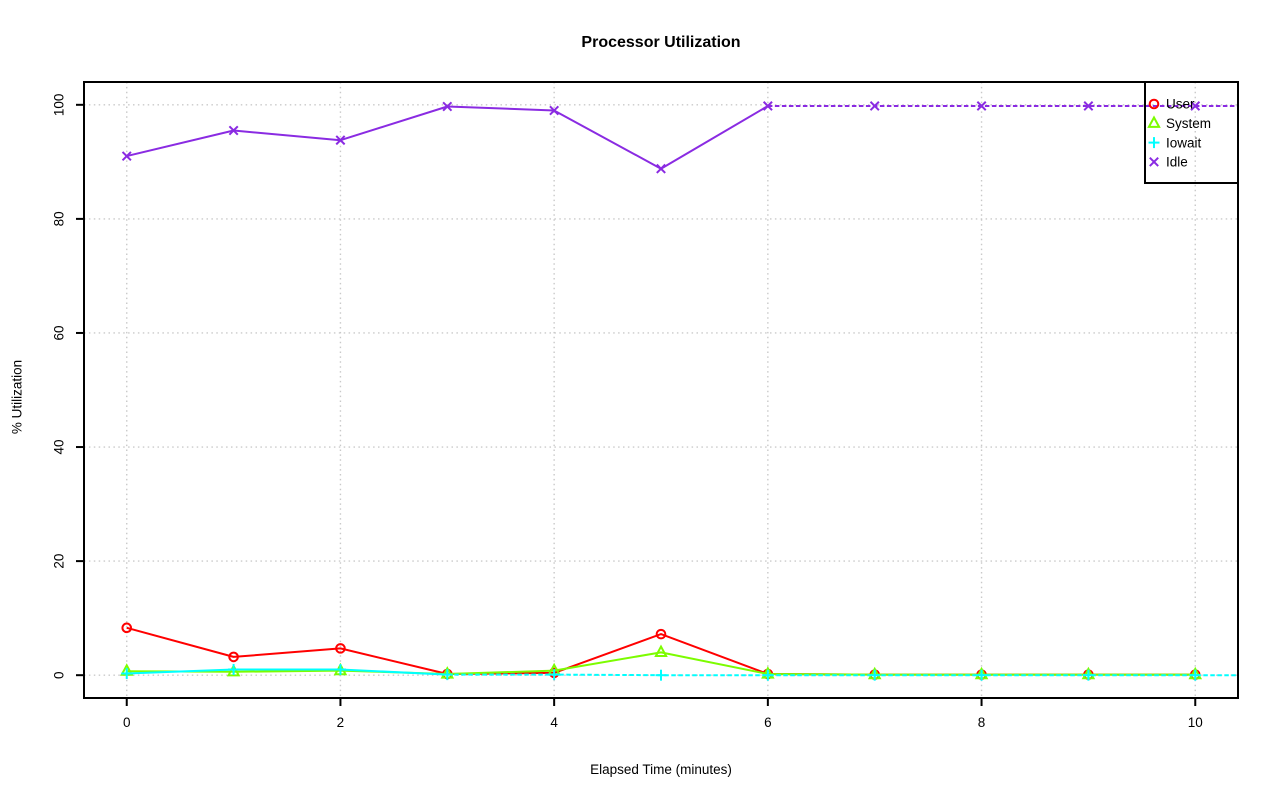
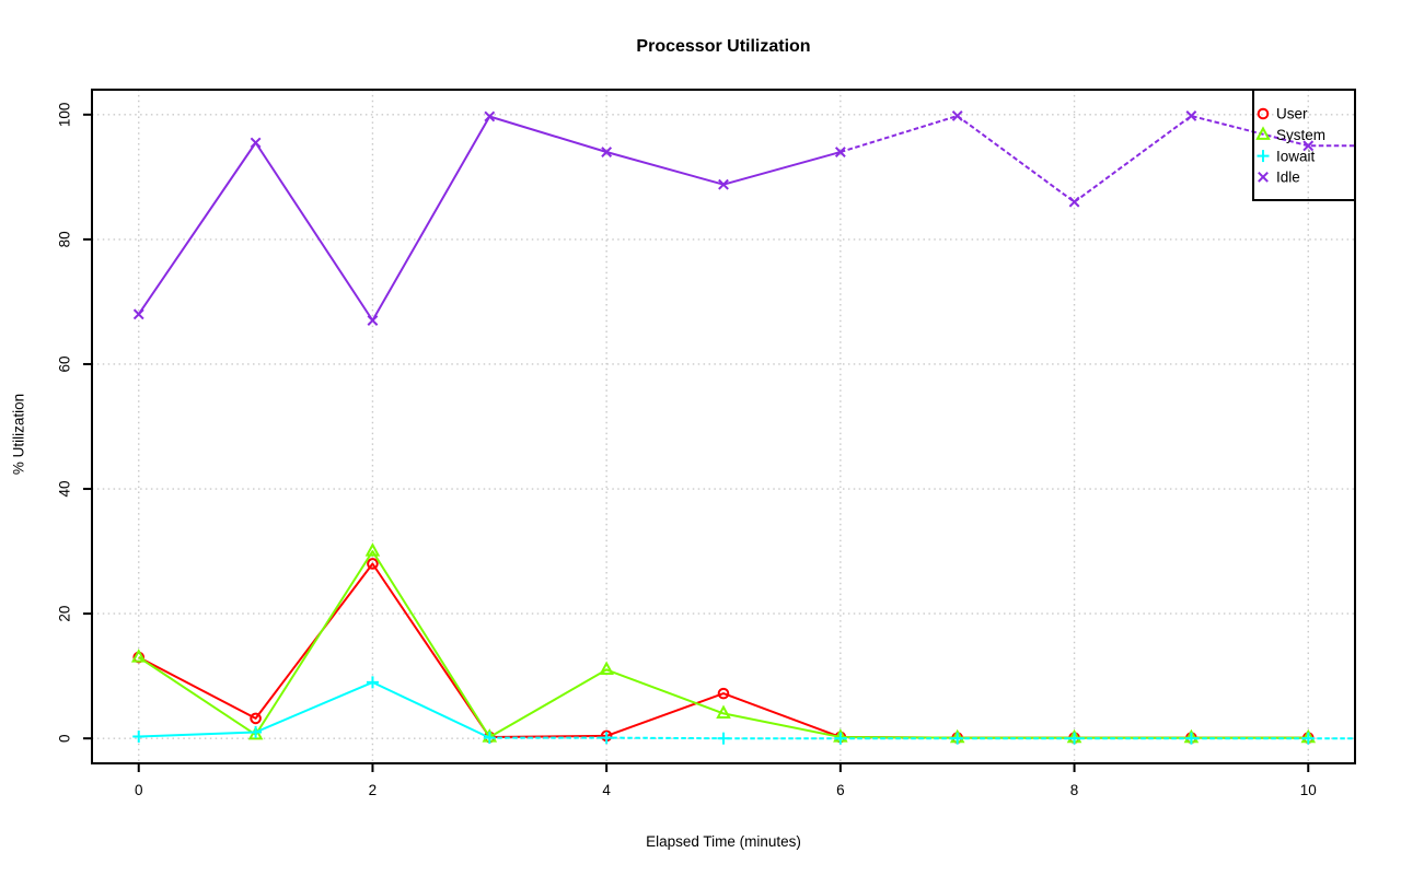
User/0: 8 -> 13
System/0: 1 -> 13
Idle/0: 91 -> 68
User/2: 5 -> 28
System/2: 1 -> 30
Iowait/2: 1 -> 9
Idle/2: 94 -> 67
System/4: 1 -> 11
Idle/4: 99 -> 94
Idle/6: 100 -> 94
Idle/8: 100 -> 86
Idle/10: 100 -> 95
